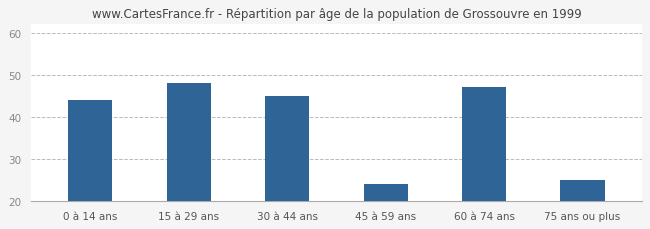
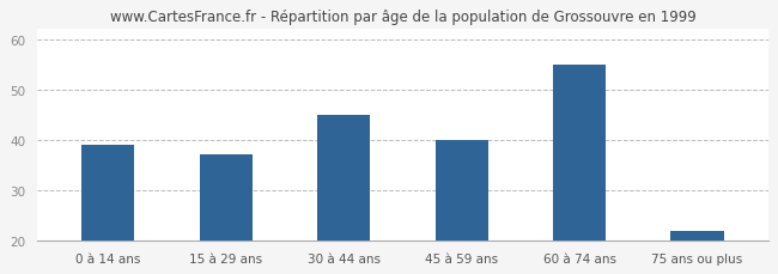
0 à 14 ans: 44 -> 39
15 à 29 ans: 48 -> 37
45 à 59 ans: 24 -> 40
60 à 74 ans: 47 -> 55
75 ans ou plus: 25 -> 22
